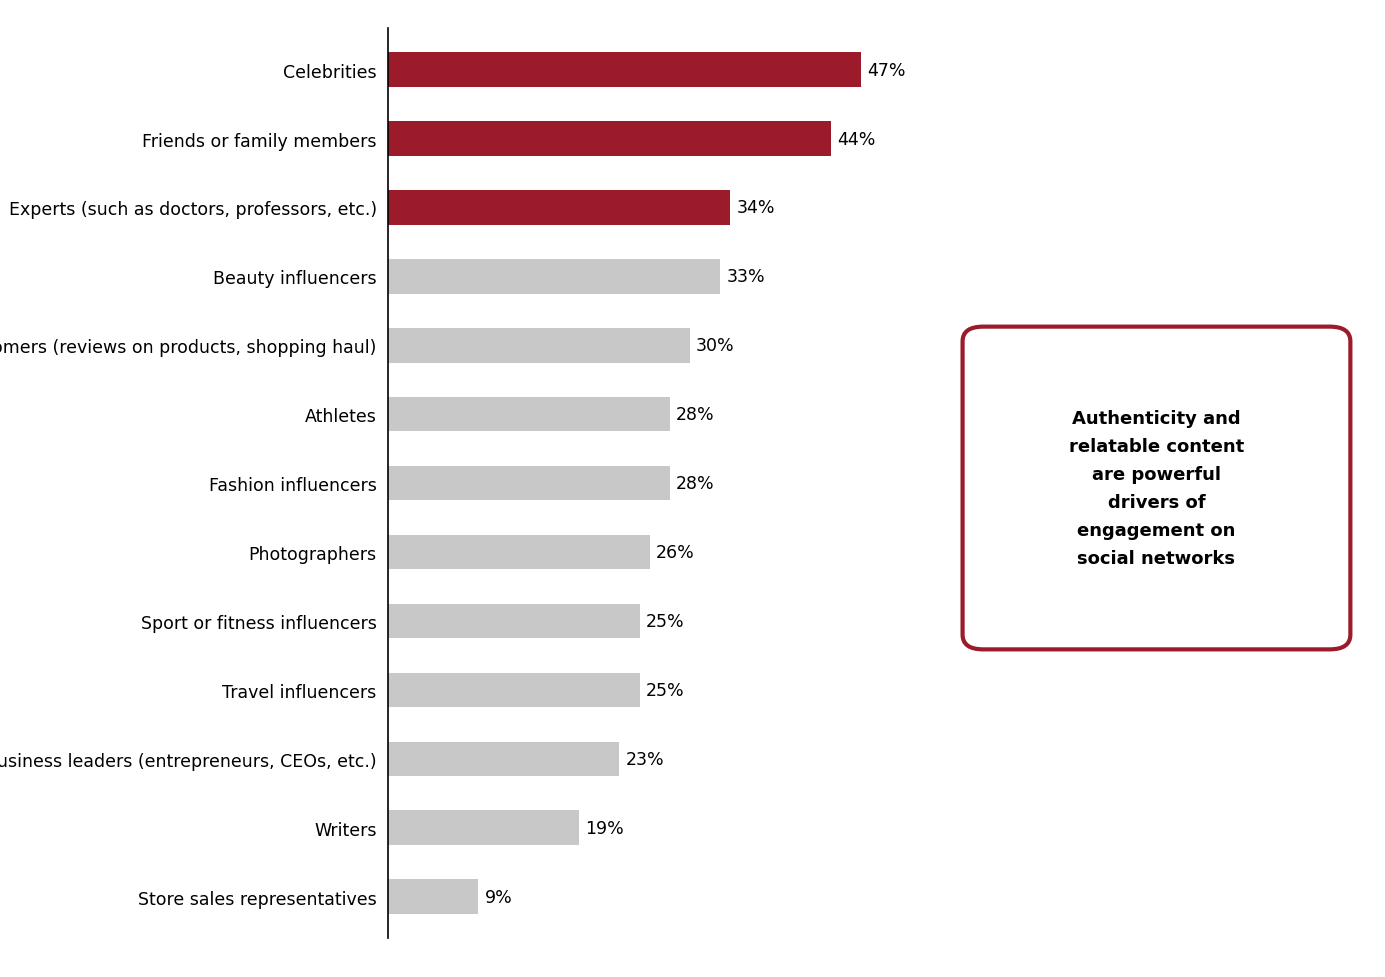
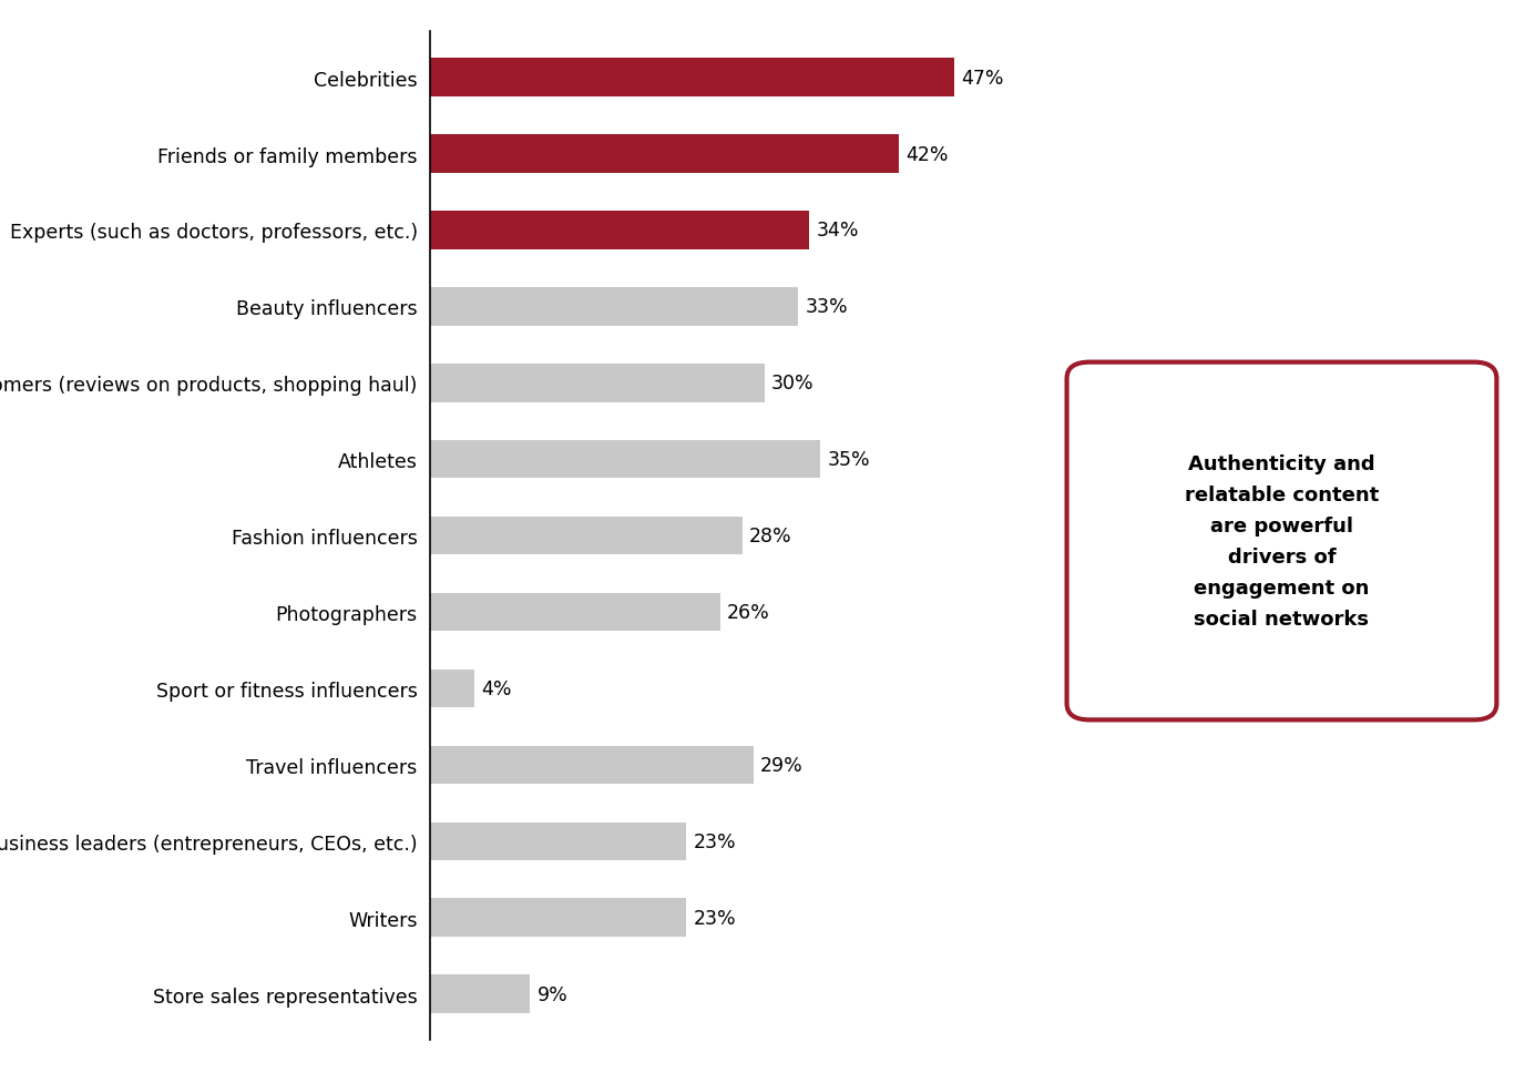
Friends or family members: 44% -> 42%
Athletes: 28% -> 35%
Sport or fitness influencers: 25% -> 4%
Travel influencers: 25% -> 29%
Writers: 19% -> 23%
